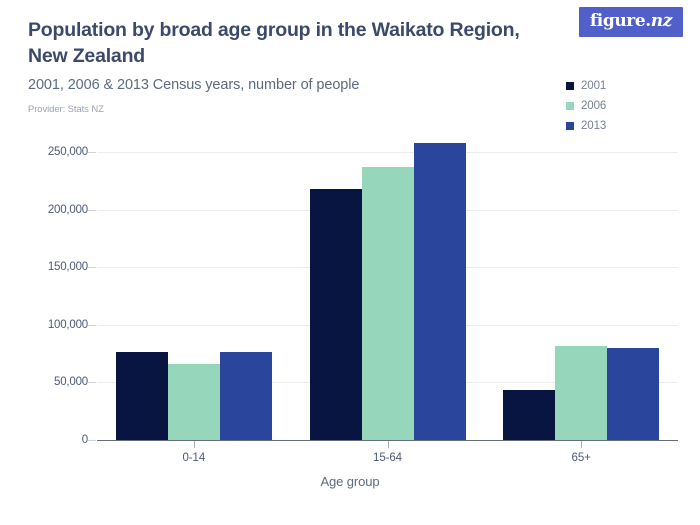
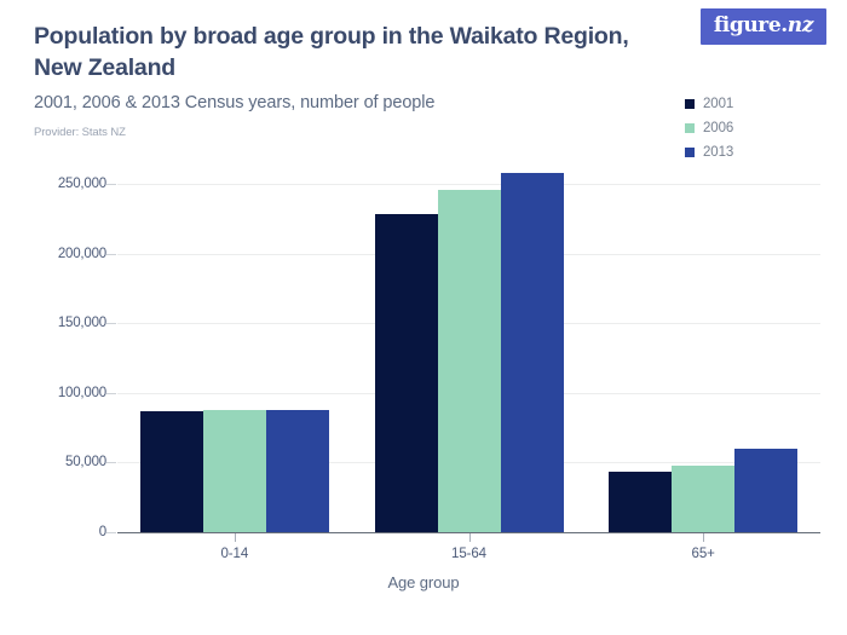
2001/0-14: 76000 -> 87000
2006/0-14: 66000 -> 88000
2013/0-14: 76000 -> 88000
2001/15-64: 218000 -> 228000
2006/15-64: 237000 -> 246000
2006/65+: 82000 -> 48000
2013/65+: 80000 -> 60000
